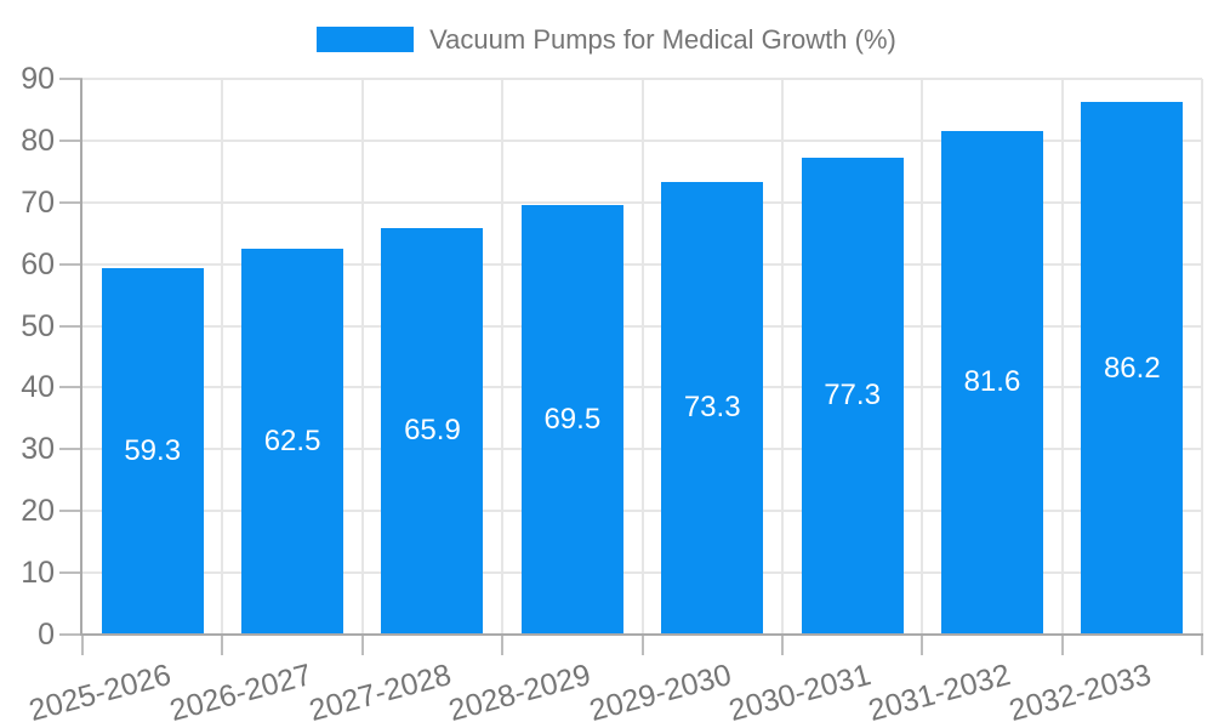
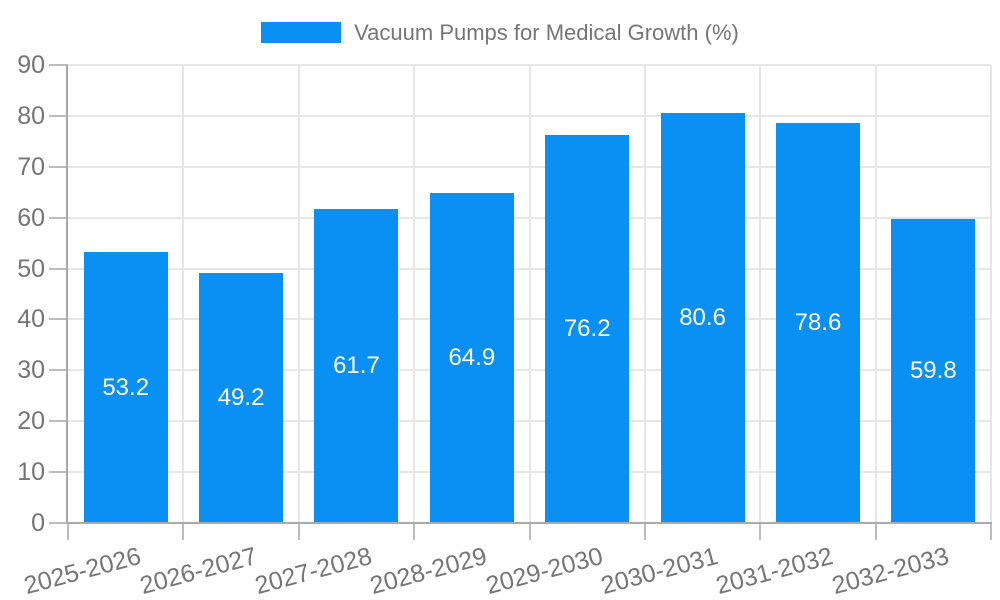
2025-2026: 59.3 -> 53.2
2026-2027: 62.5 -> 49.2
2027-2028: 65.9 -> 61.7
2028-2029: 69.5 -> 64.9
2029-2030: 73.3 -> 76.2
2030-2031: 77.3 -> 80.6
2031-2032: 81.6 -> 78.6
2032-2033: 86.2 -> 59.8
